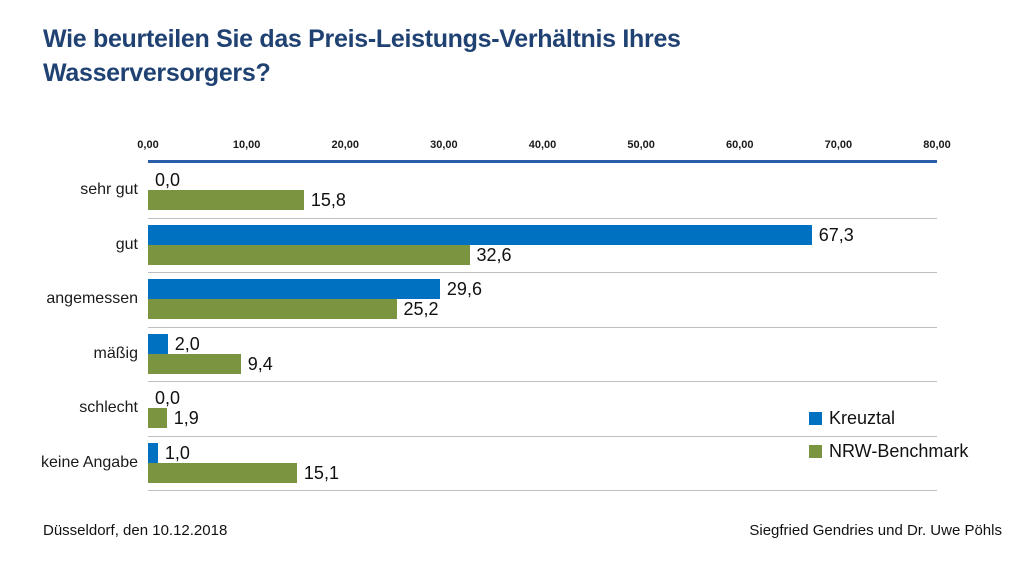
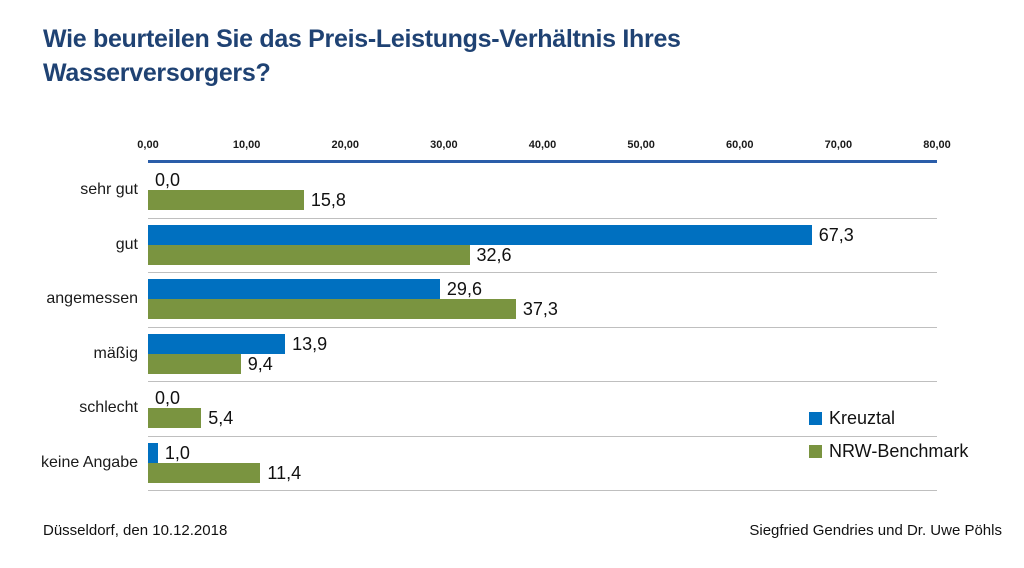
NRW-Benchmark/angemessen: 25,2 -> 37,3
Kreuztal/mäßig: 2,0 -> 13,9
NRW-Benchmark/schlecht: 1,9 -> 5,4
NRW-Benchmark/keine Angabe: 15,1 -> 11,4
